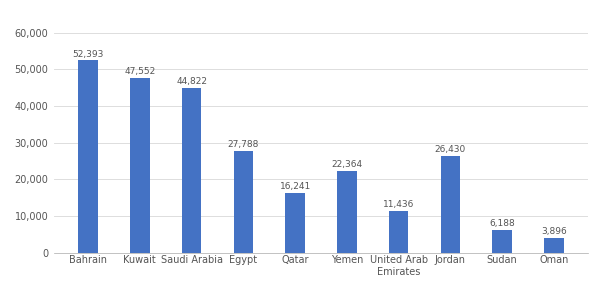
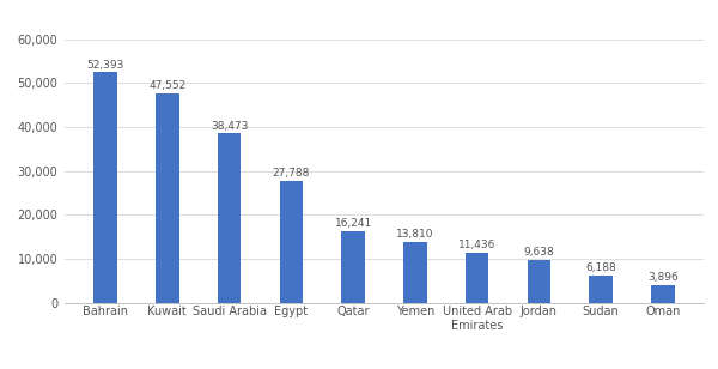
Saudi Arabia: 44,822 -> 38,473
Yemen: 22,364 -> 13,810
Jordan: 26,430 -> 9,638
